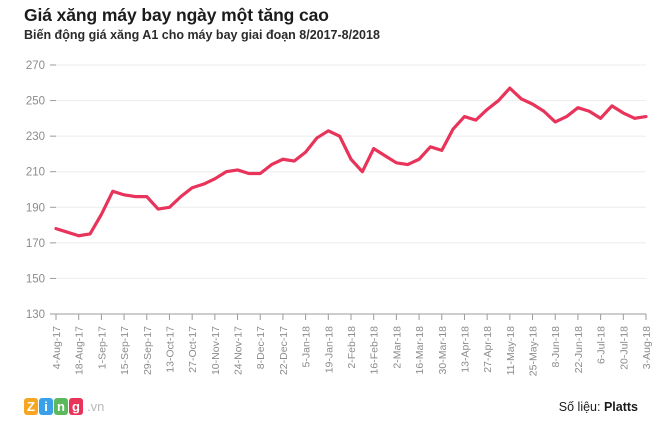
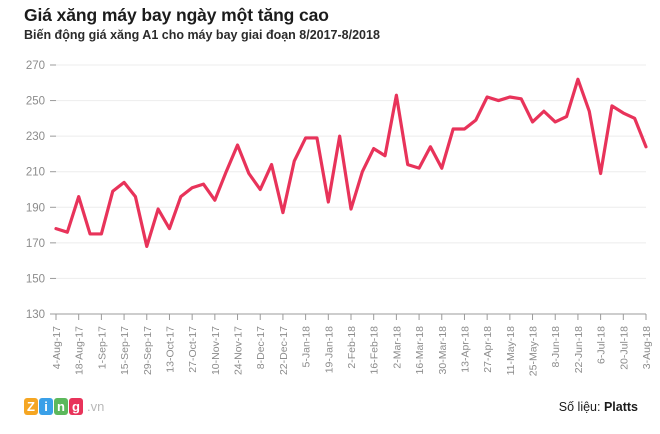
18-Aug-17: 174 -> 196
1-Sep-17: 186 -> 175
15-Sep-17: 197 -> 204
29-Sep-17: 196 -> 168
13-Oct-17: 190 -> 178
10-Nov-17: 206 -> 194
24-Nov-17: 211 -> 225
8-Dec-17: 209 -> 200
22-Dec-17: 217 -> 187
5-Jan-18: 221 -> 229
19-Jan-18: 233 -> 193
2-Feb-18: 217 -> 189
2-Mar-18: 215 -> 253
16-Mar-18: 217 -> 212
30-Mar-18: 222 -> 212
13-Apr-18: 241 -> 234
27-Apr-18: 245 -> 252
11-May-18: 257 -> 252
25-May-18: 248 -> 238
22-Jun-18: 246 -> 262
6-Jul-18: 240 -> 209
3-Aug-18: 241 -> 224
